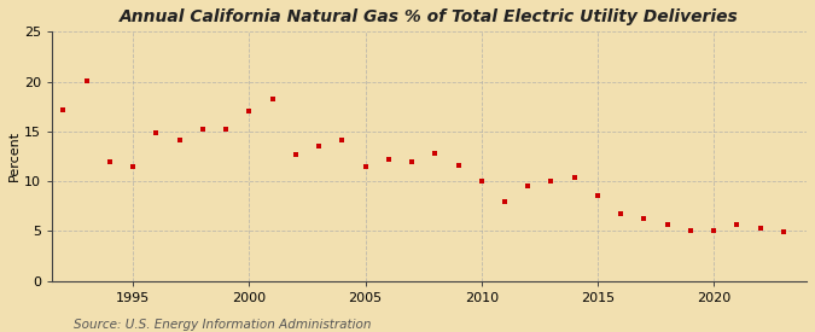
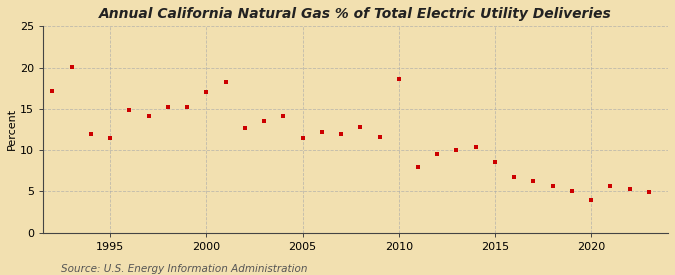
2010: 10.0 -> 18.6
2020: 5.0 -> 4.0
